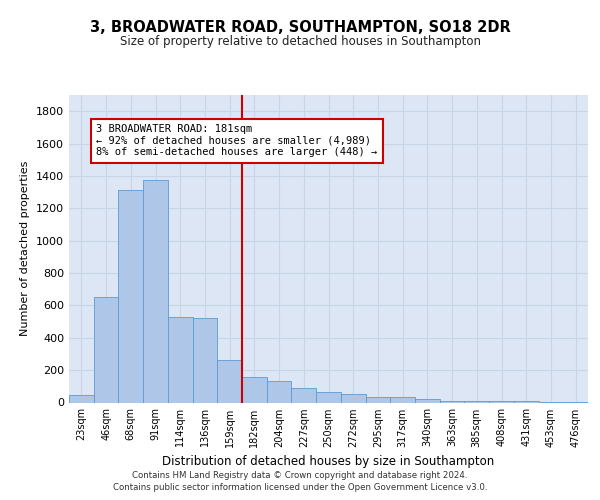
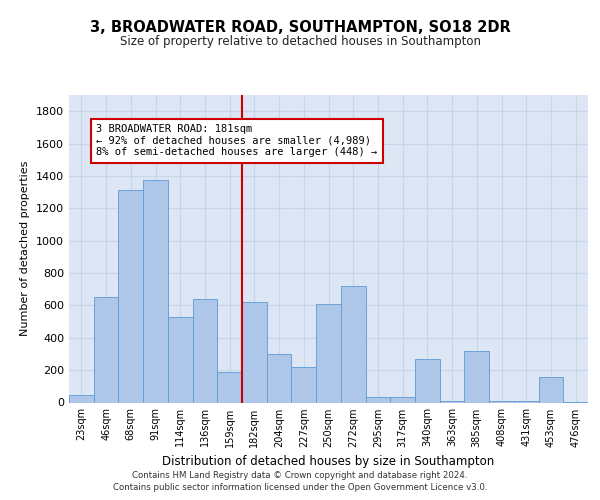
136sqm: 520 -> 640
159sqm: 260 -> 190
182sqm: 160 -> 620
204sqm: 130 -> 300
227sqm: 90 -> 220
250sqm: 60 -> 610
272sqm: 60 -> 720
340sqm: 20 -> 270
385sqm: 10 -> 320
453sqm: 0 -> 160
